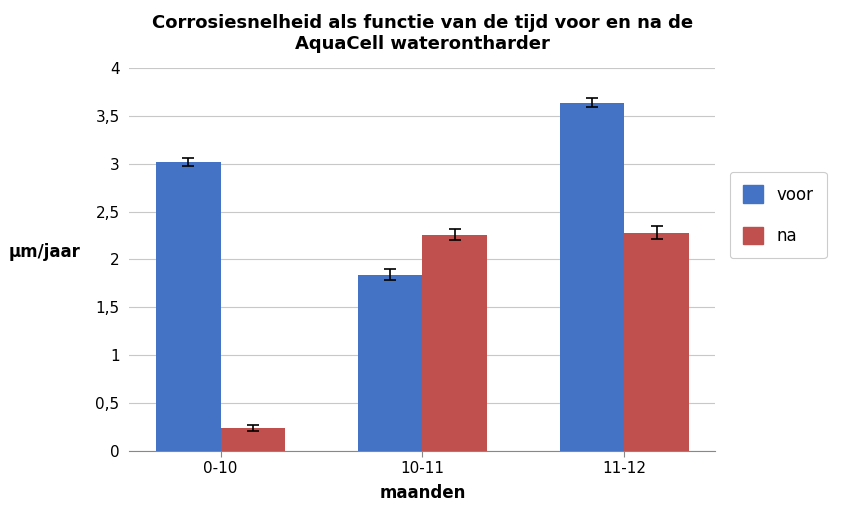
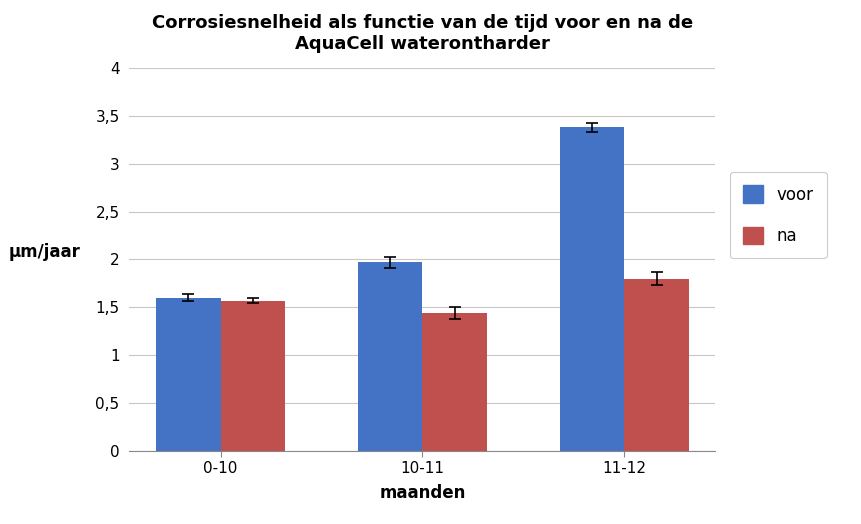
voor/0-10: 3,02 -> 1,60
na/0-10: 0,24 -> 1,57
voor/10-11: 1,84 -> 1,97
na/10-11: 2,26 -> 1,44
voor/11-12: 3,64 -> 3,38
na/11-12: 2,28 -> 1,80
